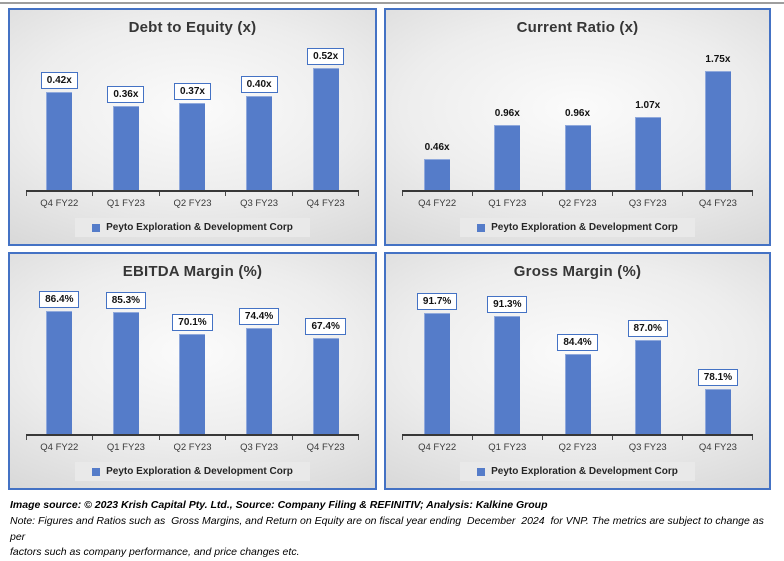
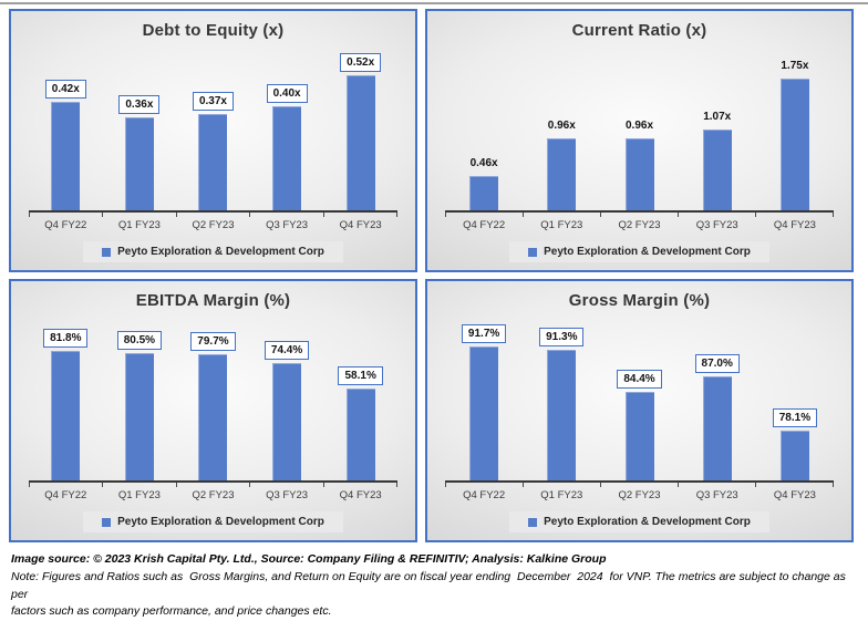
EBITDA Margin (%)/Q4 FY22: 86.4% -> 81.8%
EBITDA Margin (%)/Q1 FY23: 85.3% -> 80.5%
EBITDA Margin (%)/Q2 FY23: 70.1% -> 79.7%
EBITDA Margin (%)/Q4 FY23: 67.4% -> 58.1%
